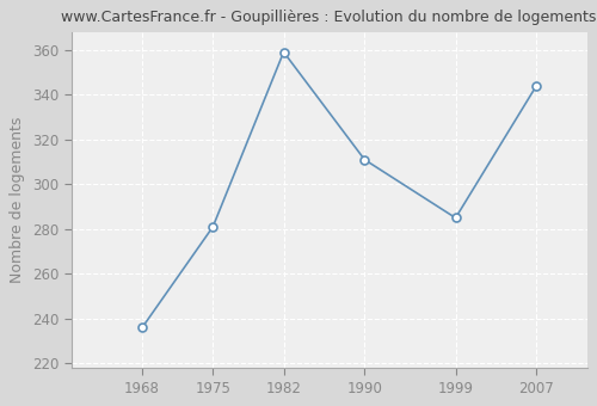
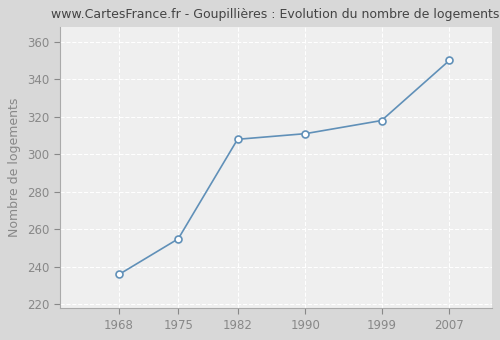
1975: 281 -> 255
1982: 359 -> 308
1999: 285 -> 318
2007: 344 -> 350
